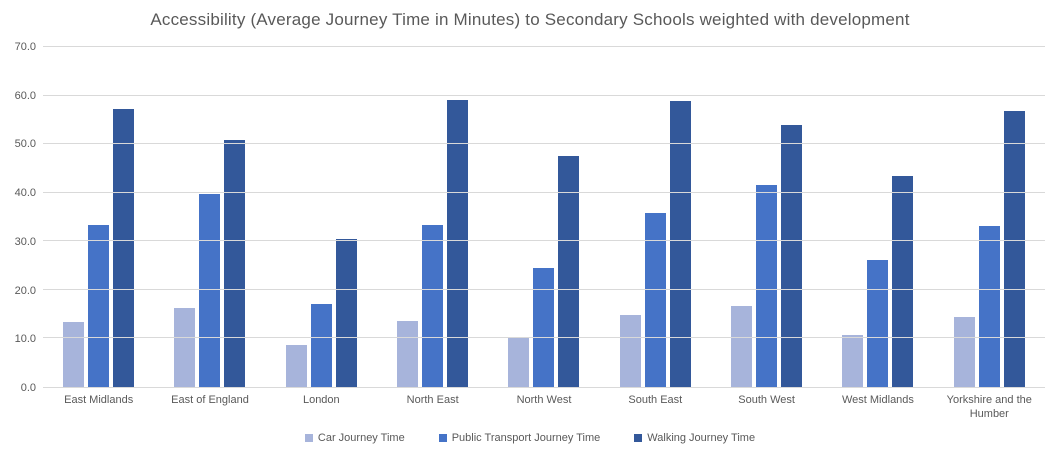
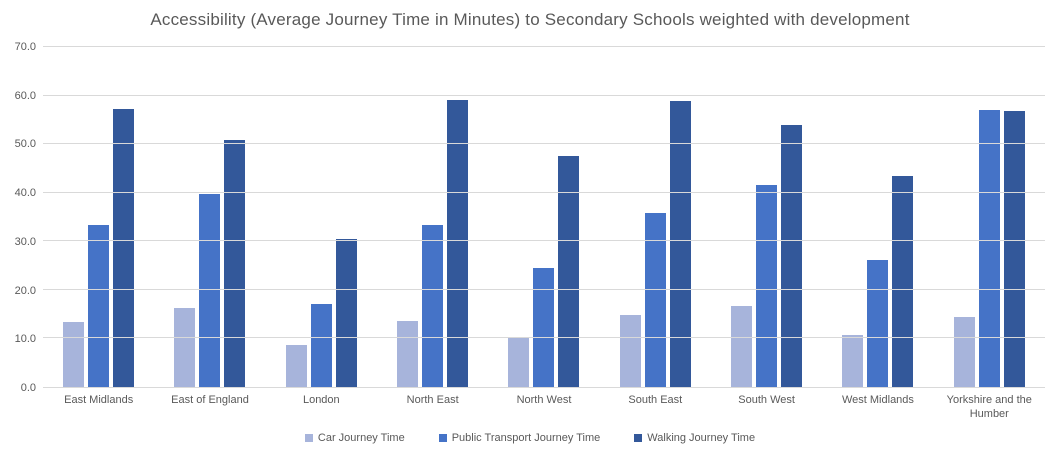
Public Transport Journey Time/Yorkshire and the Humber: 33 -> 57
